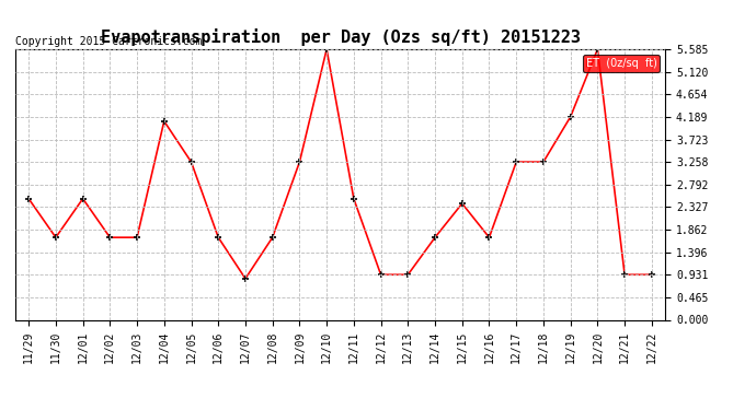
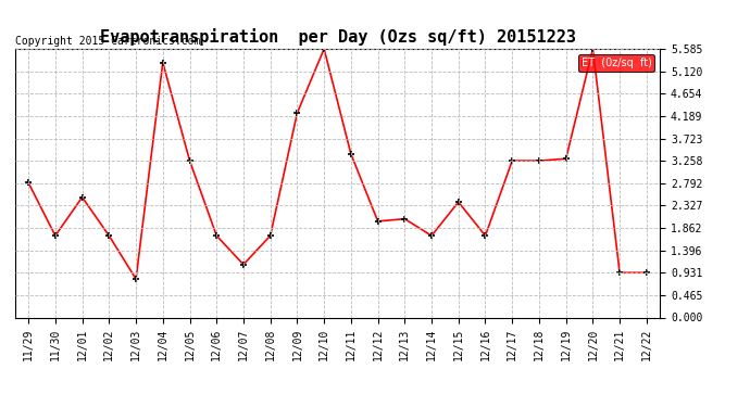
11/29: 2.50 -> 2.80
12/03: 1.70 -> 0.80
12/04: 4.10 -> 5.30
12/07: 0.85 -> 1.10
12/09: 3.26 -> 4.25
12/11: 2.50 -> 3.40
12/12: 0.93 -> 2.00
12/13: 0.93 -> 2.05
12/19: 4.19 -> 3.30
